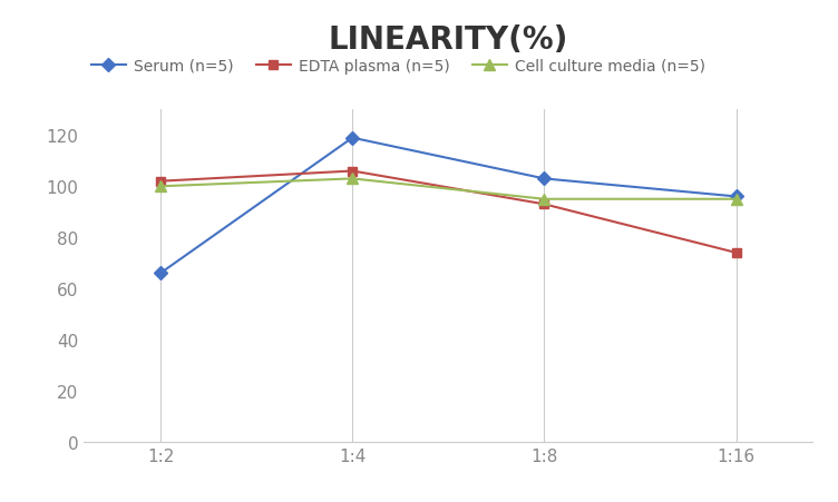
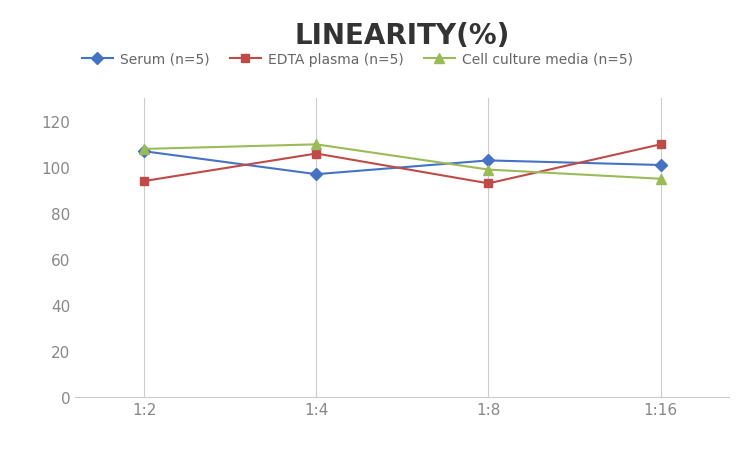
Serum (n=5)/1:2: 66 -> 107
EDTA plasma (n=5)/1:2: 102 -> 94
Cell culture media (n=5)/1:2: 100 -> 108
Serum (n=5)/1:4: 119 -> 97
Cell culture media (n=5)/1:4: 103 -> 110
Cell culture media (n=5)/1:8: 95 -> 99
Serum (n=5)/1:16: 96 -> 101
EDTA plasma (n=5)/1:16: 74 -> 110
